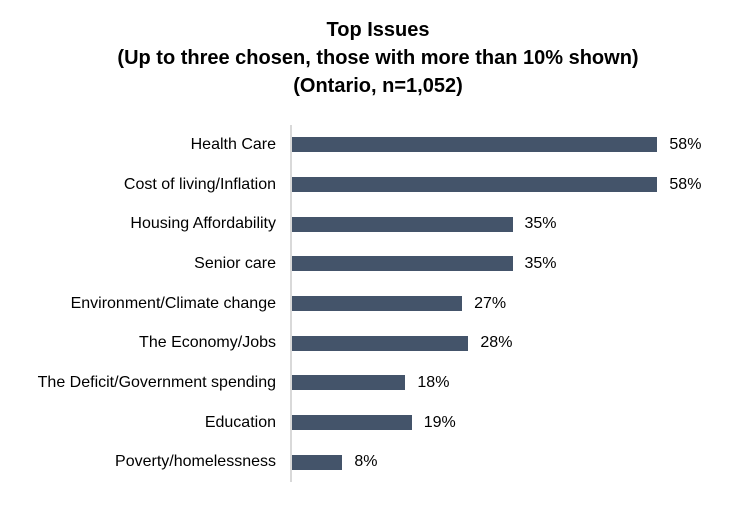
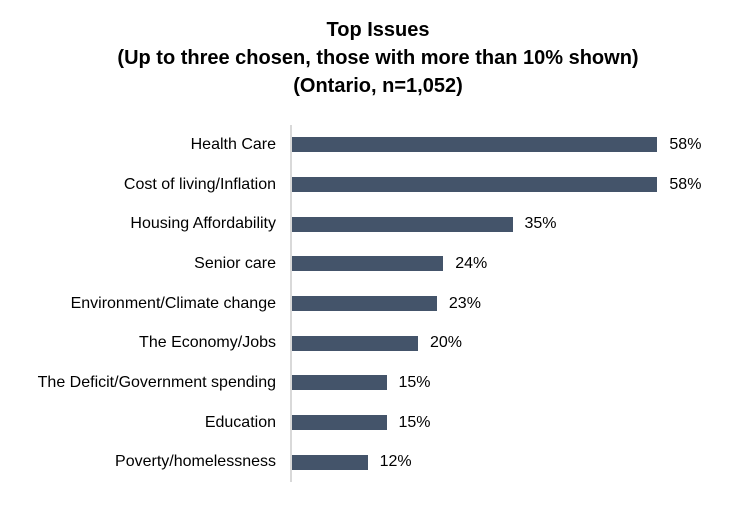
Senior care: 35% -> 24%
Environment/Climate change: 27% -> 23%
The Economy/Jobs: 28% -> 20%
The Deficit/Government spending: 18% -> 15%
Education: 19% -> 15%
Poverty/homelessness: 8% -> 12%
